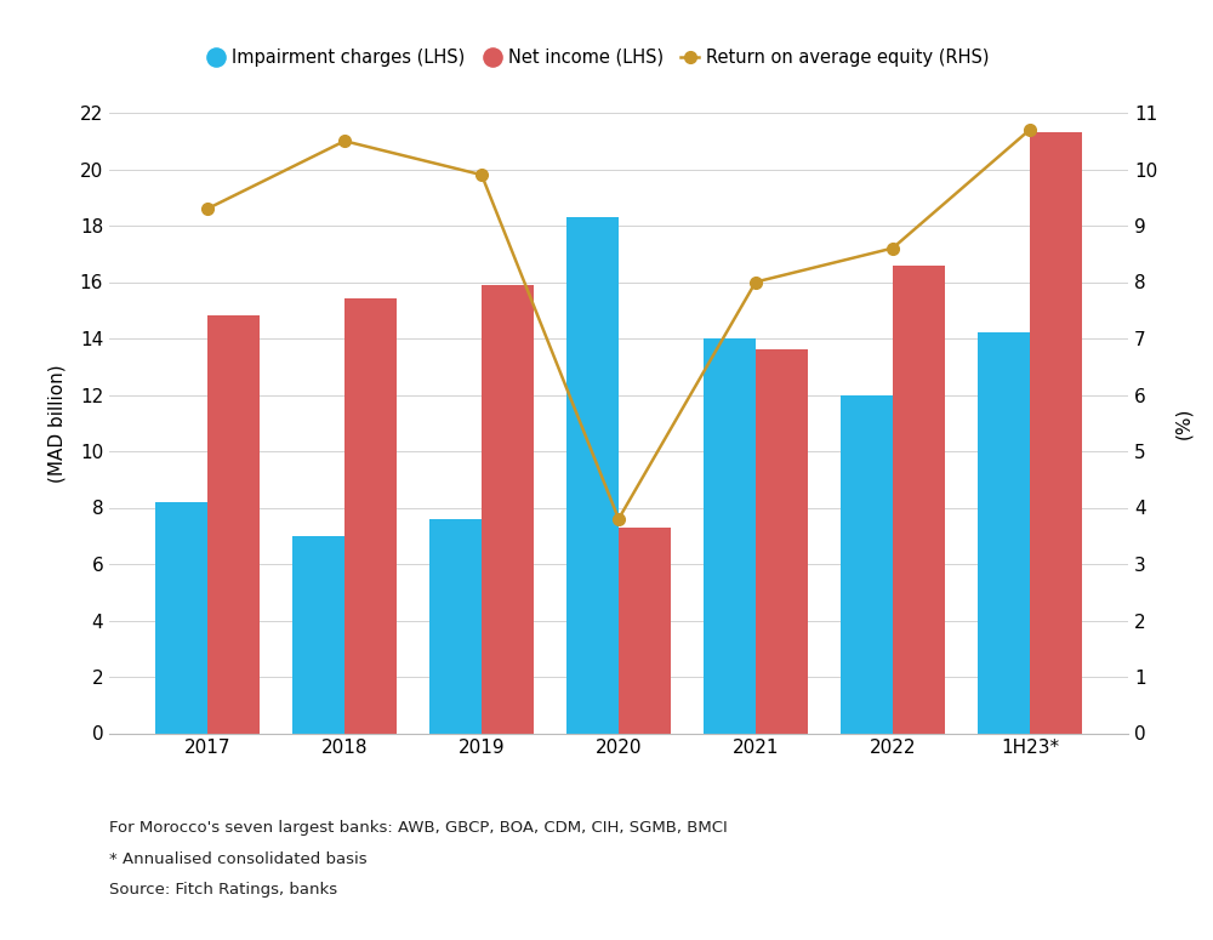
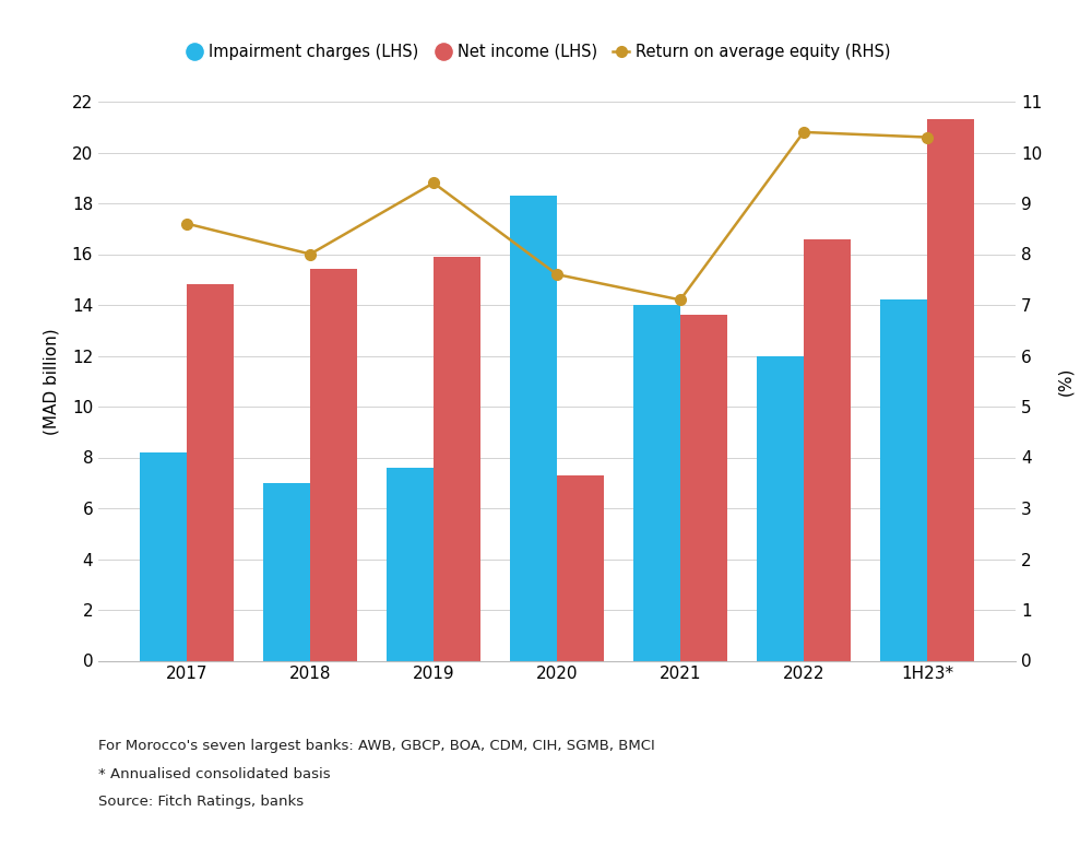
Return on average equity (RHS)/2017: 9.3 -> 8.6
Return on average equity (RHS)/2018: 10.5 -> 8.0
Return on average equity (RHS)/2019: 9.9 -> 9.4
Return on average equity (RHS)/2020: 3.8 -> 7.6
Return on average equity (RHS)/2021: 8.0 -> 7.1
Return on average equity (RHS)/2022: 8.6 -> 10.4
Return on average equity (RHS)/1H23*: 10.7 -> 10.3
